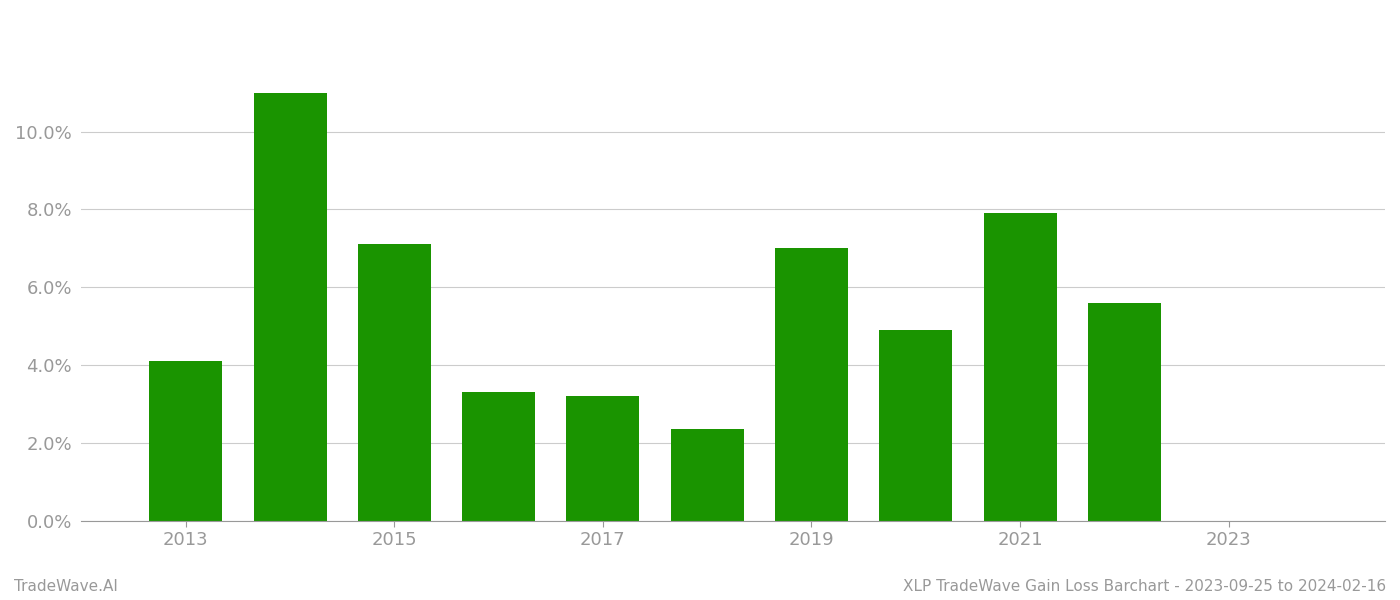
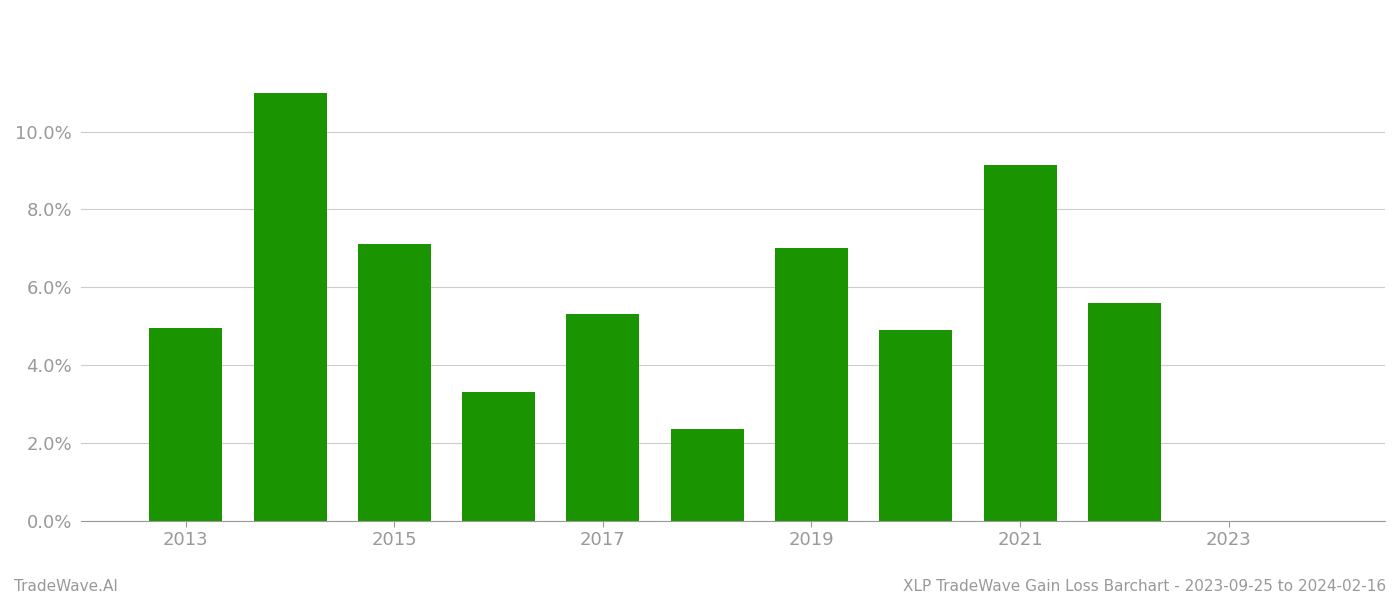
2013: 4.10% -> 4.95%
2017: 3.20% -> 5.30%
2021: 7.90% -> 9.15%
